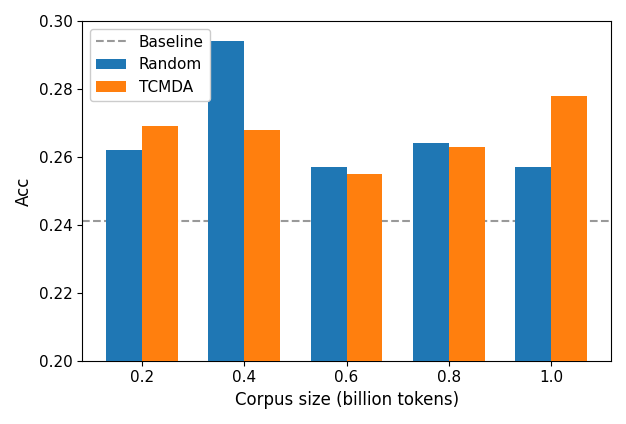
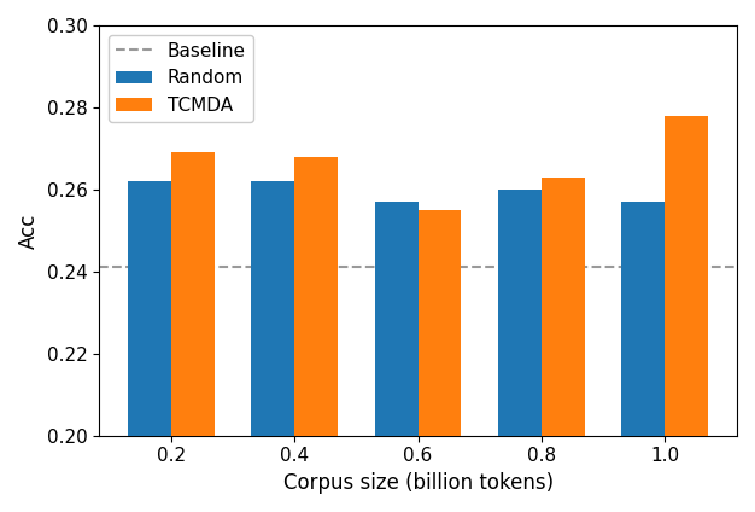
Random/0.4: 0.294 -> 0.262
Random/0.8: 0.264 -> 0.260
